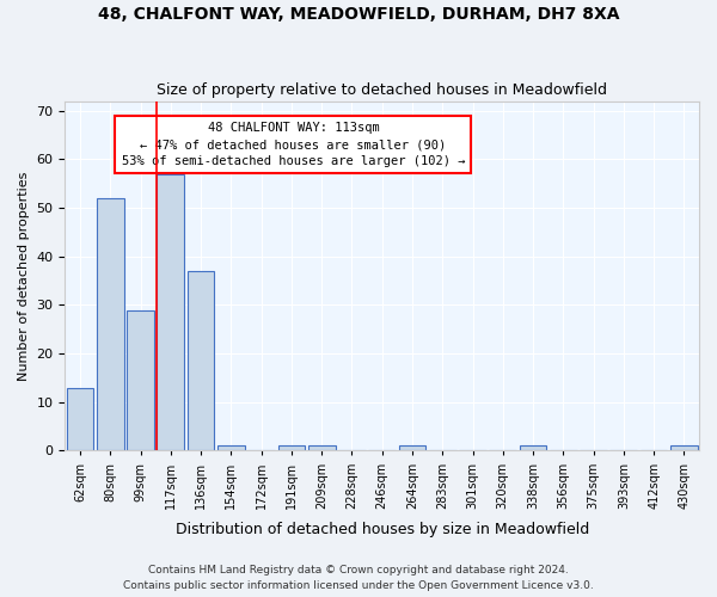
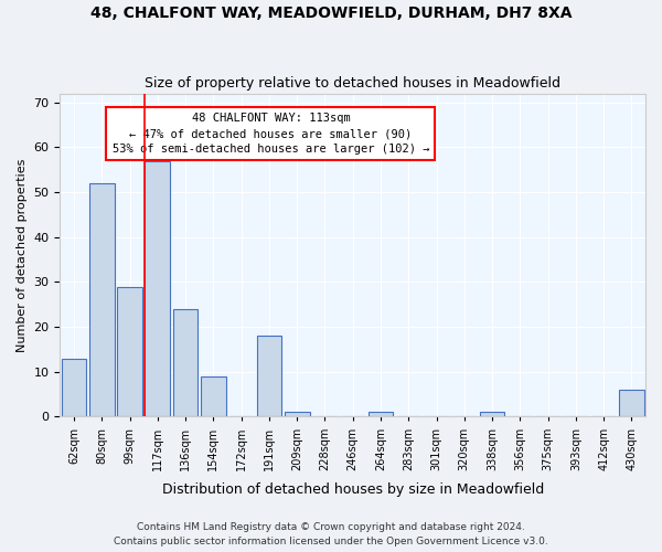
136sqm: 37 -> 24
154sqm: 1 -> 9
191sqm: 1 -> 18
430sqm: 1 -> 6
